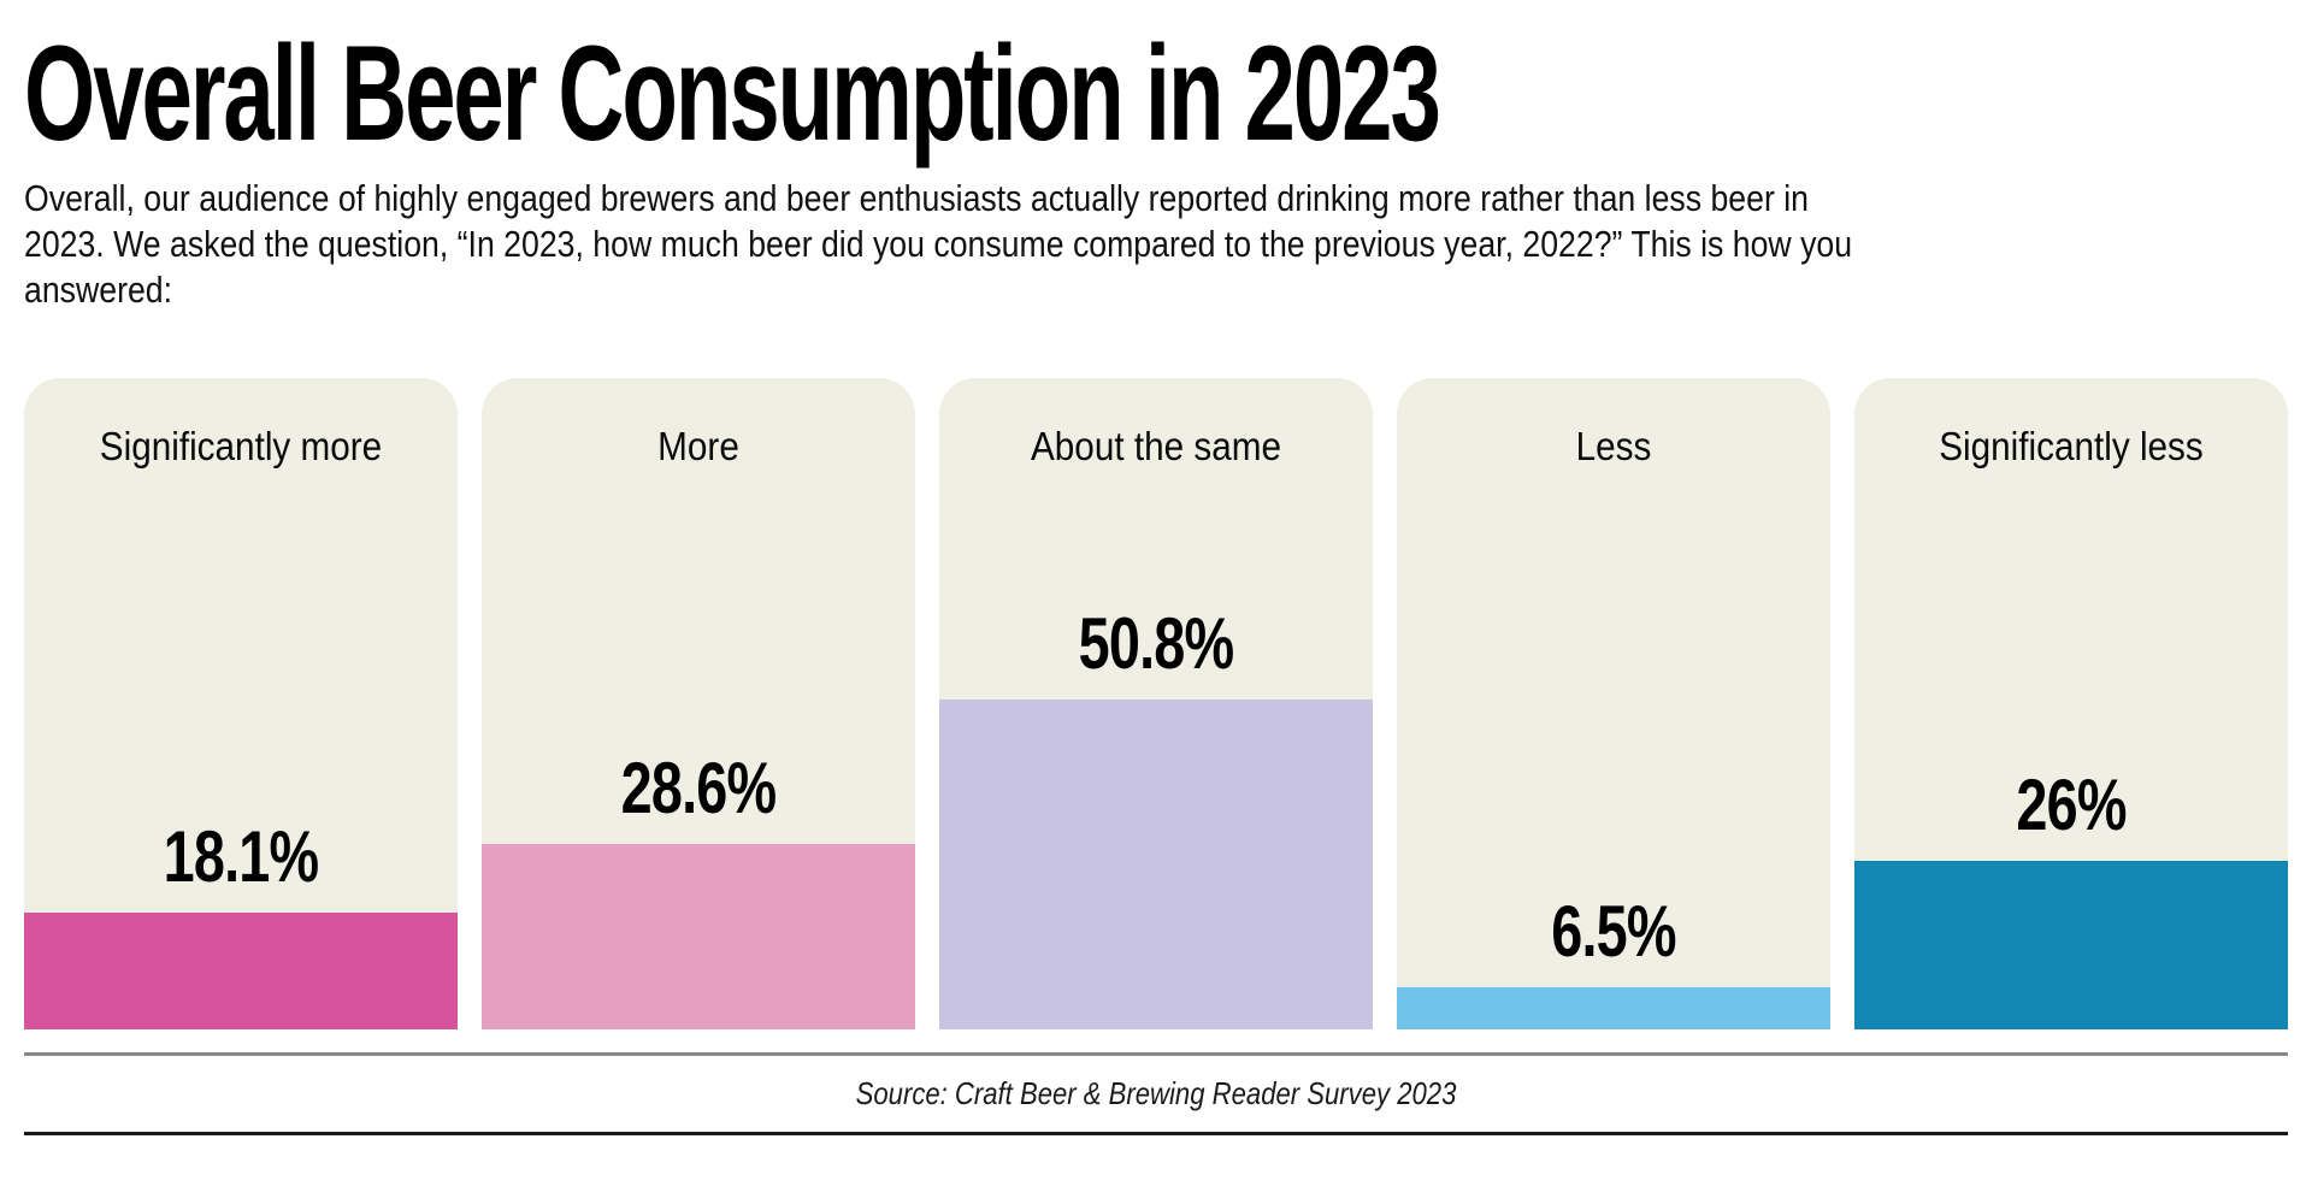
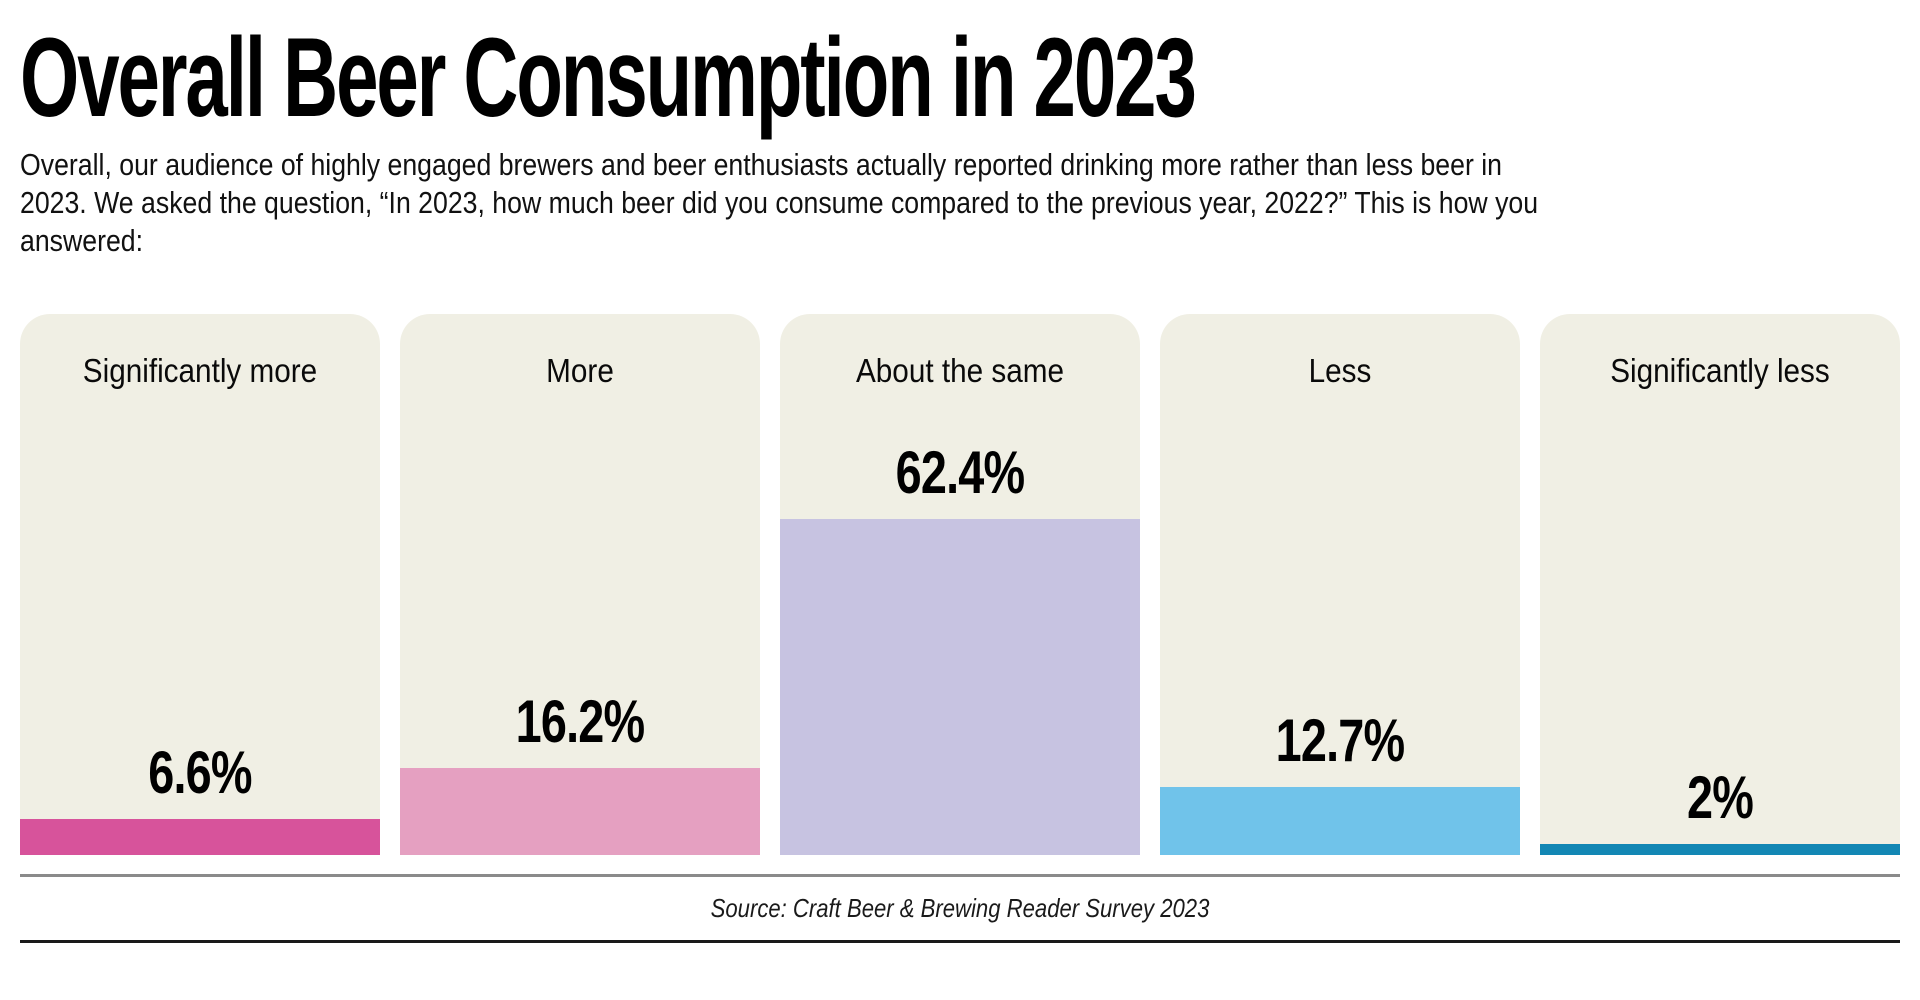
Significantly more: 18.1% -> 6.6%
More: 28.6% -> 16.2%
About the same: 50.8% -> 62.4%
Less: 6.5% -> 12.7%
Significantly less: 26% -> 2%
